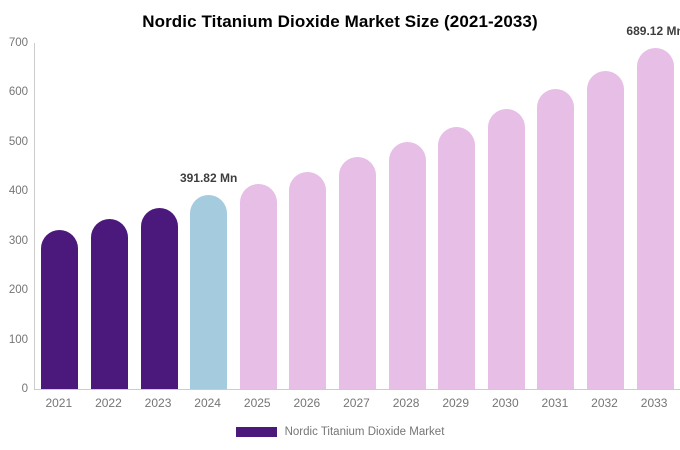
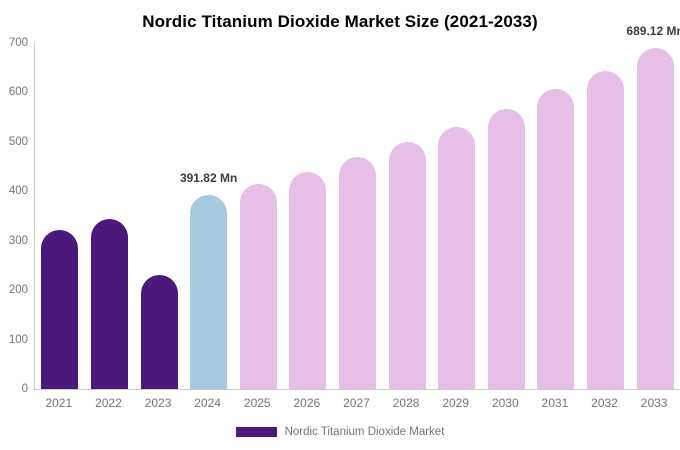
2023: 370 -> 230
